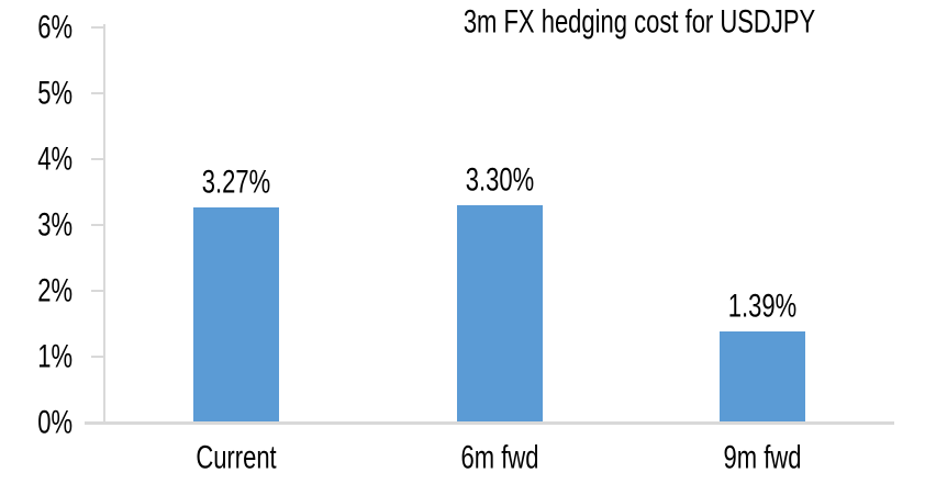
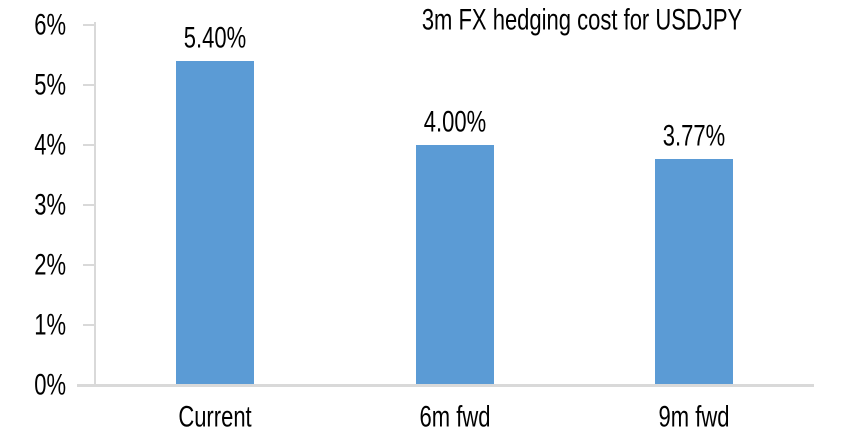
Current: 3.27% -> 5.40%
6m fwd: 3.30% -> 4.00%
9m fwd: 1.39% -> 3.77%
